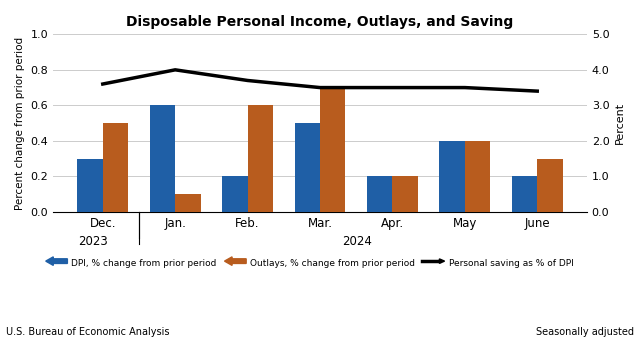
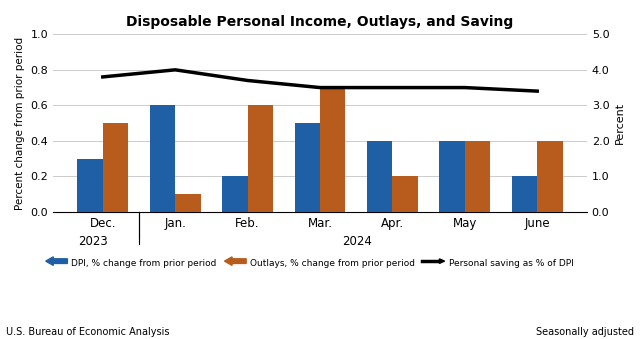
Personal saving as % of DPI/Dec.: 3.6 -> 3.8
DPI, % change from prior period/Apr.: 0.2 -> 0.4
Outlays, % change from prior period/June: 0.3 -> 0.4
